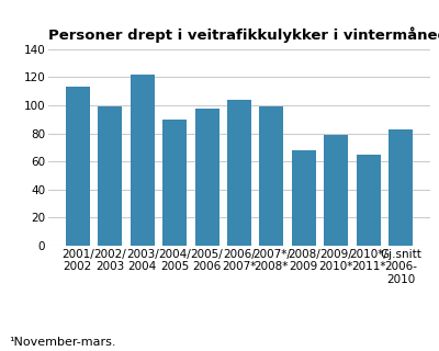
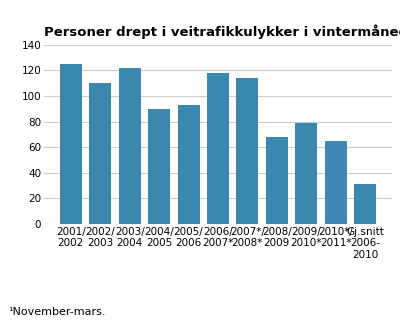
2001/ 2002: 113 -> 125
2002/ 2003: 99 -> 110
2005/ 2006: 98 -> 93
2006/ 2007*: 104 -> 118
2007*/ 2008*: 99 -> 114
Gj.snitt 2006- 2010: 83 -> 31
